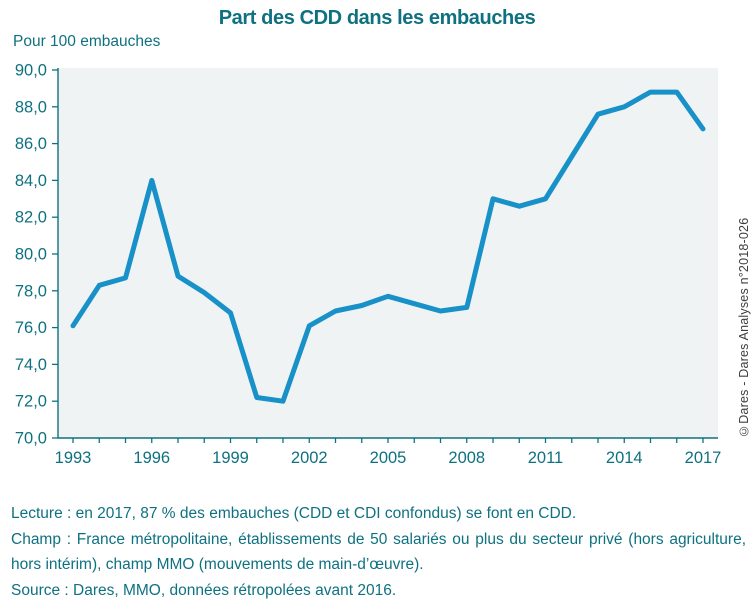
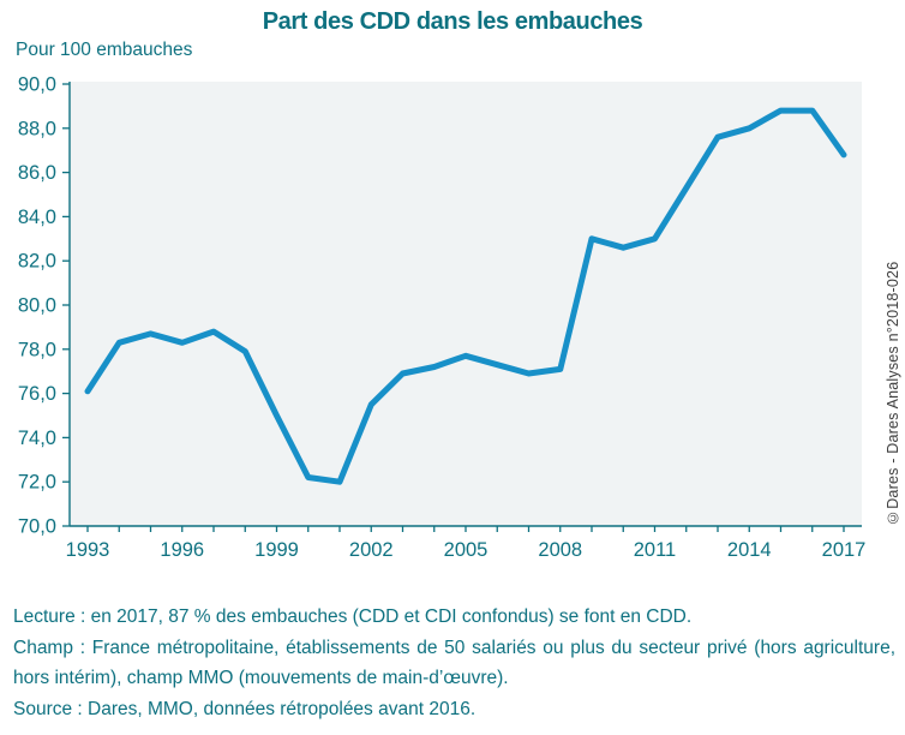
1996: 84,0 -> 78,3
1999: 76,8 -> 75,0
2002: 76,1 -> 75,5
